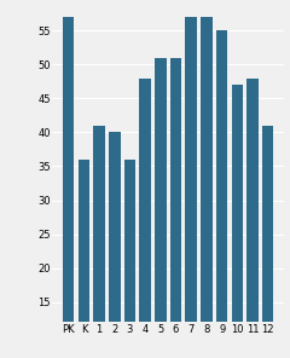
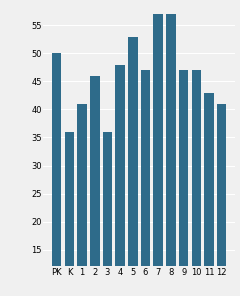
PK: 57 -> 50
2: 40 -> 46
5: 51 -> 53
6: 51 -> 47
9: 55 -> 47
11: 48 -> 43
